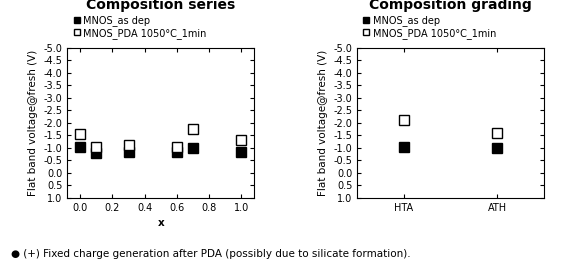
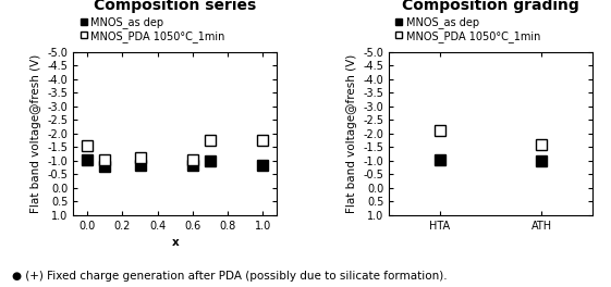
MNOS_PDA 1050°C_1min/1.0: -1.30 -> -1.75
